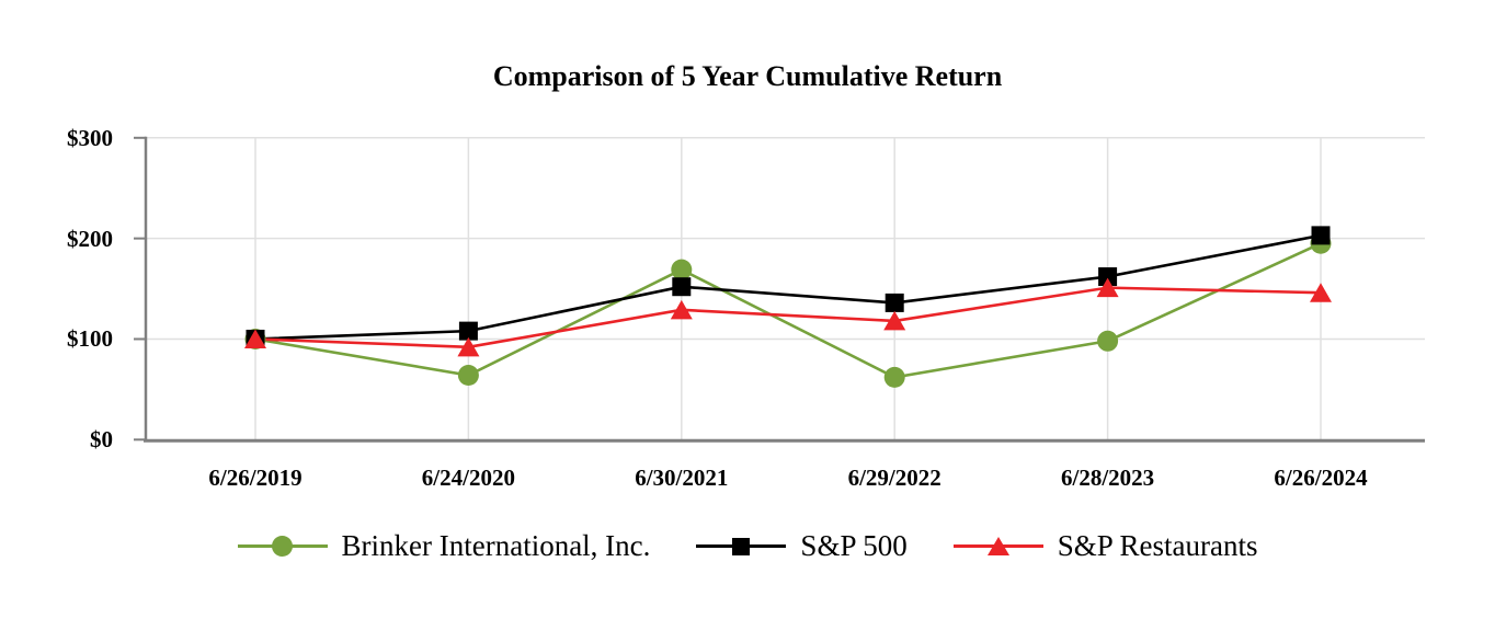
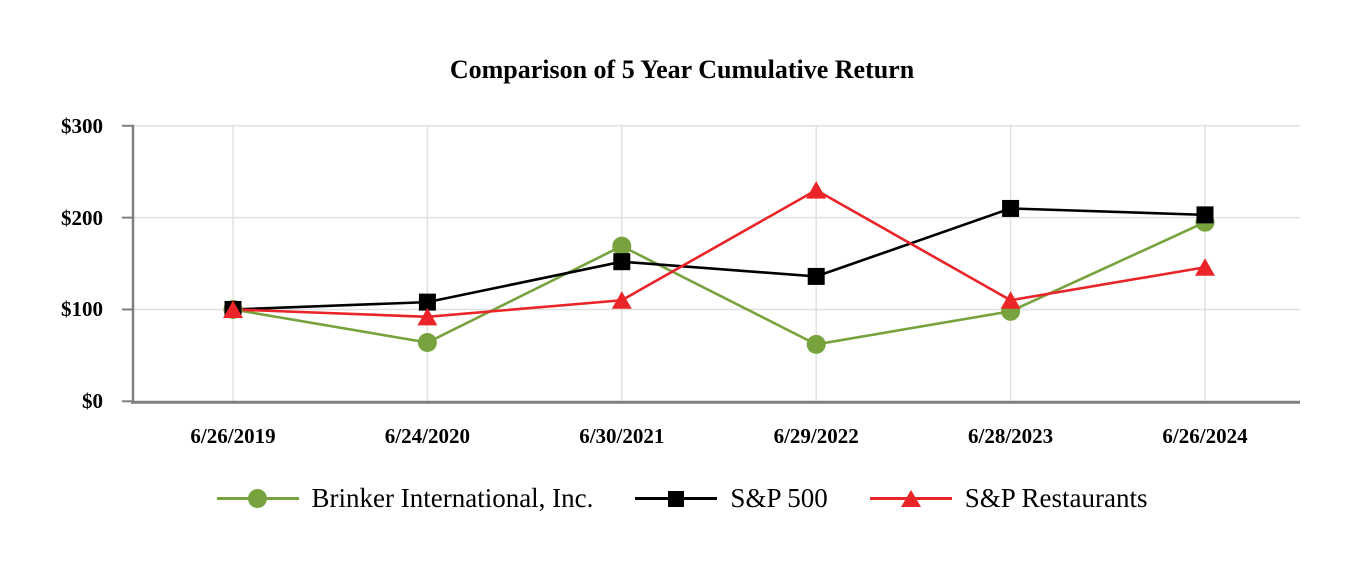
S&P Restaurants/6/30/2021: $130 -> $110
S&P Restaurants/6/29/2022: $120 -> $230
S&P 500/6/28/2023: $160 -> $210
S&P Restaurants/6/28/2023: $150 -> $110
